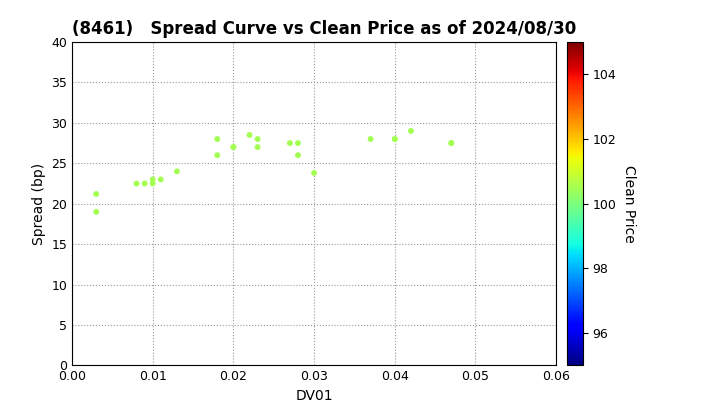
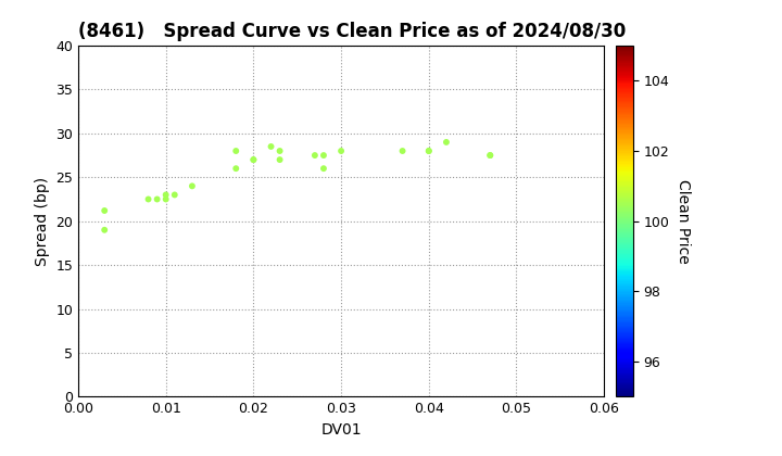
0.03: 23.8 -> 28.0
